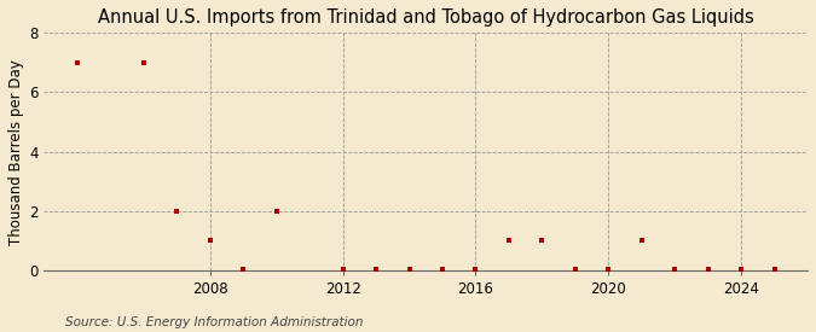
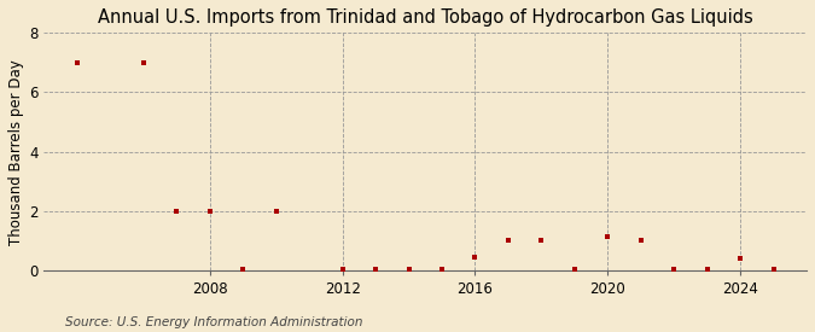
2008: 1.00 -> 2.00
2016: 0.05 -> 0.45
2020: 0.05 -> 1.15
2024: 0.05 -> 0.40
